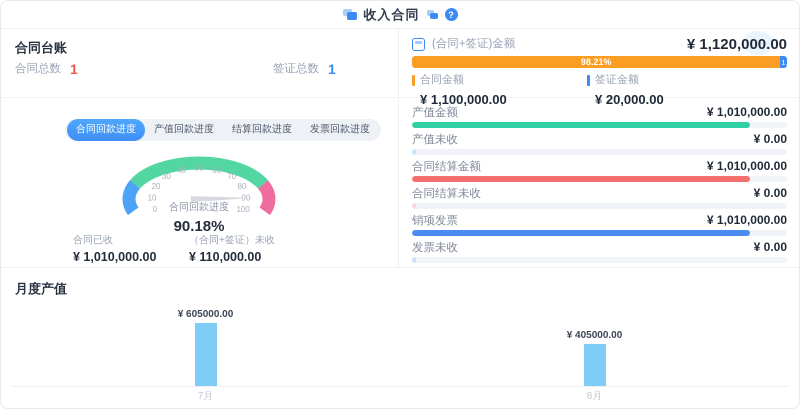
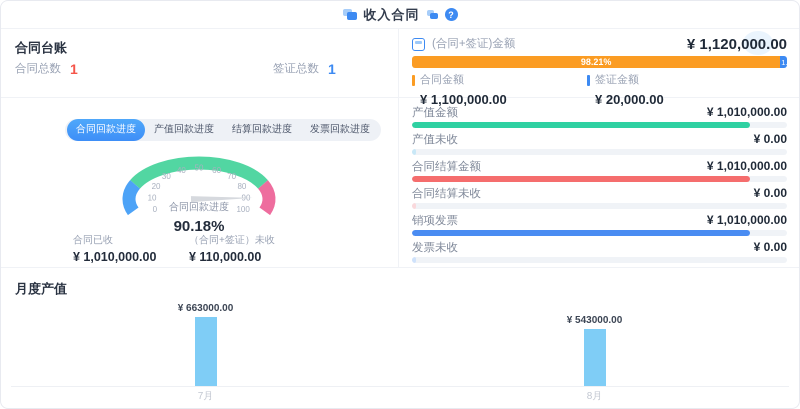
月度产值/7月: 605000.00 -> 663000.00
月度产值/8月: 405000.00 -> 543000.00
